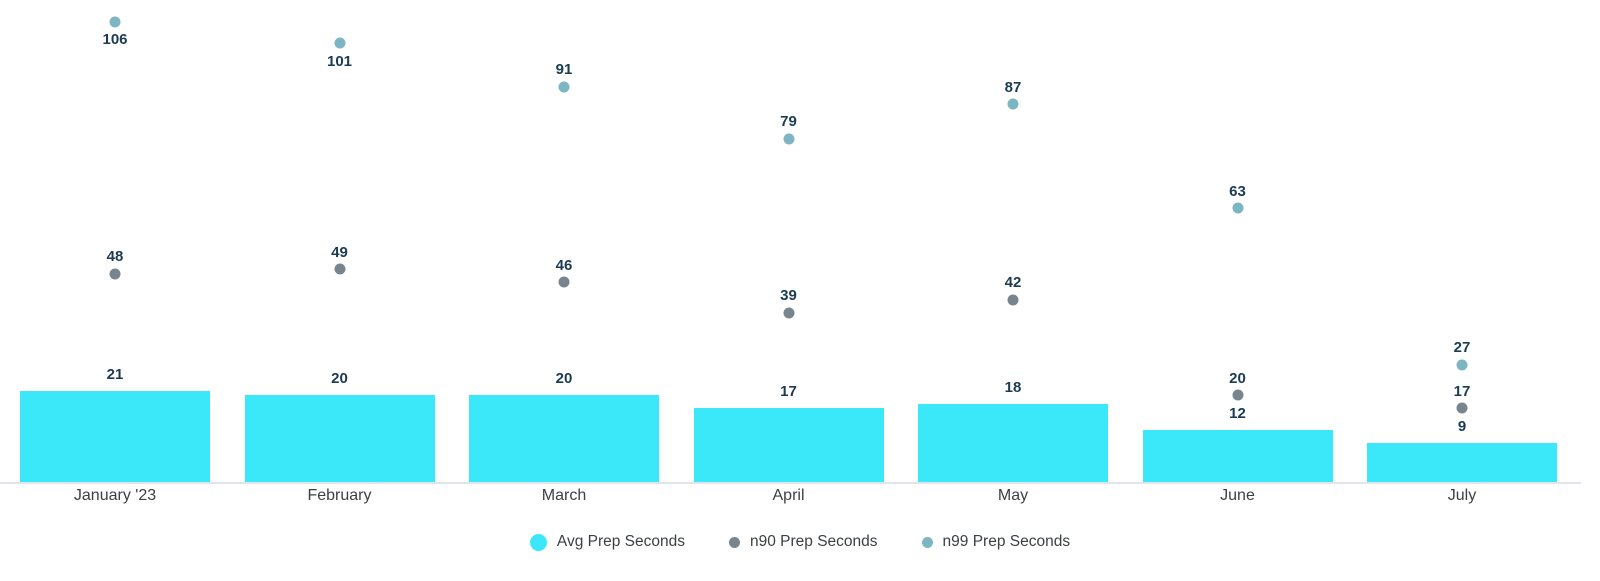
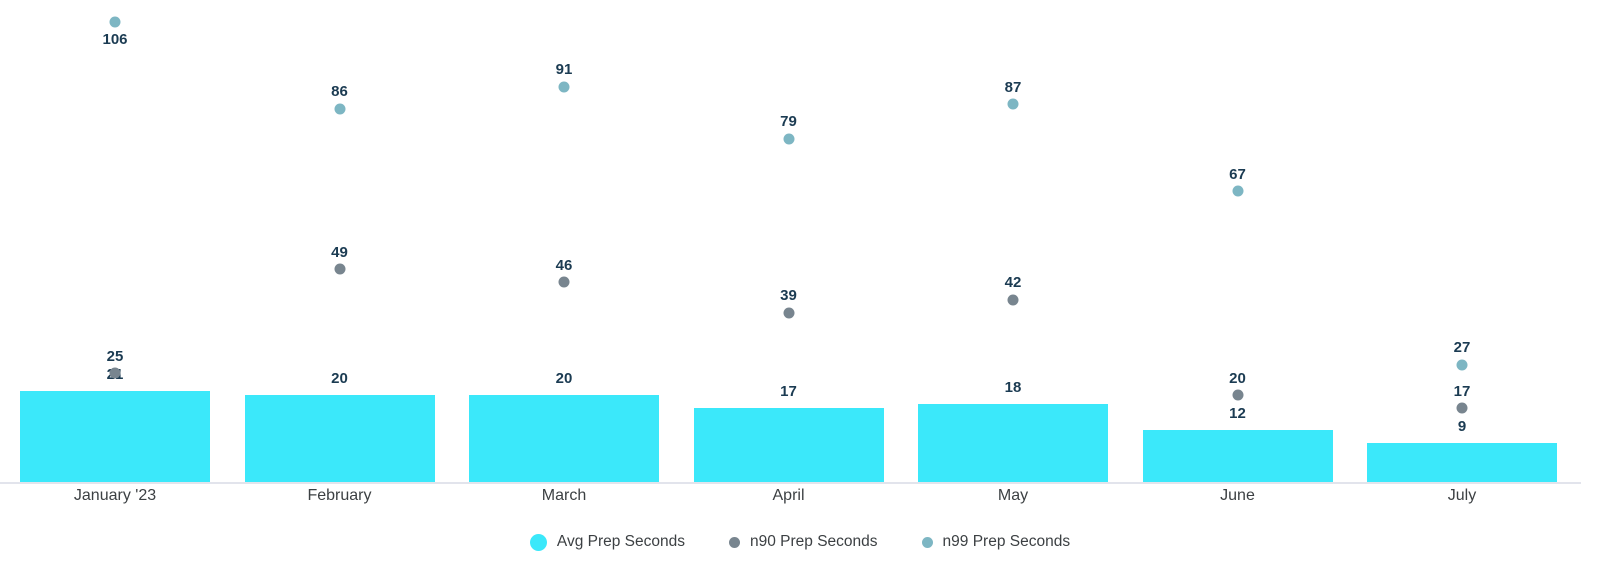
n90 Prep Seconds/January '23: 48 -> 25
n99 Prep Seconds/February: 101 -> 86
n99 Prep Seconds/June: 63 -> 67
